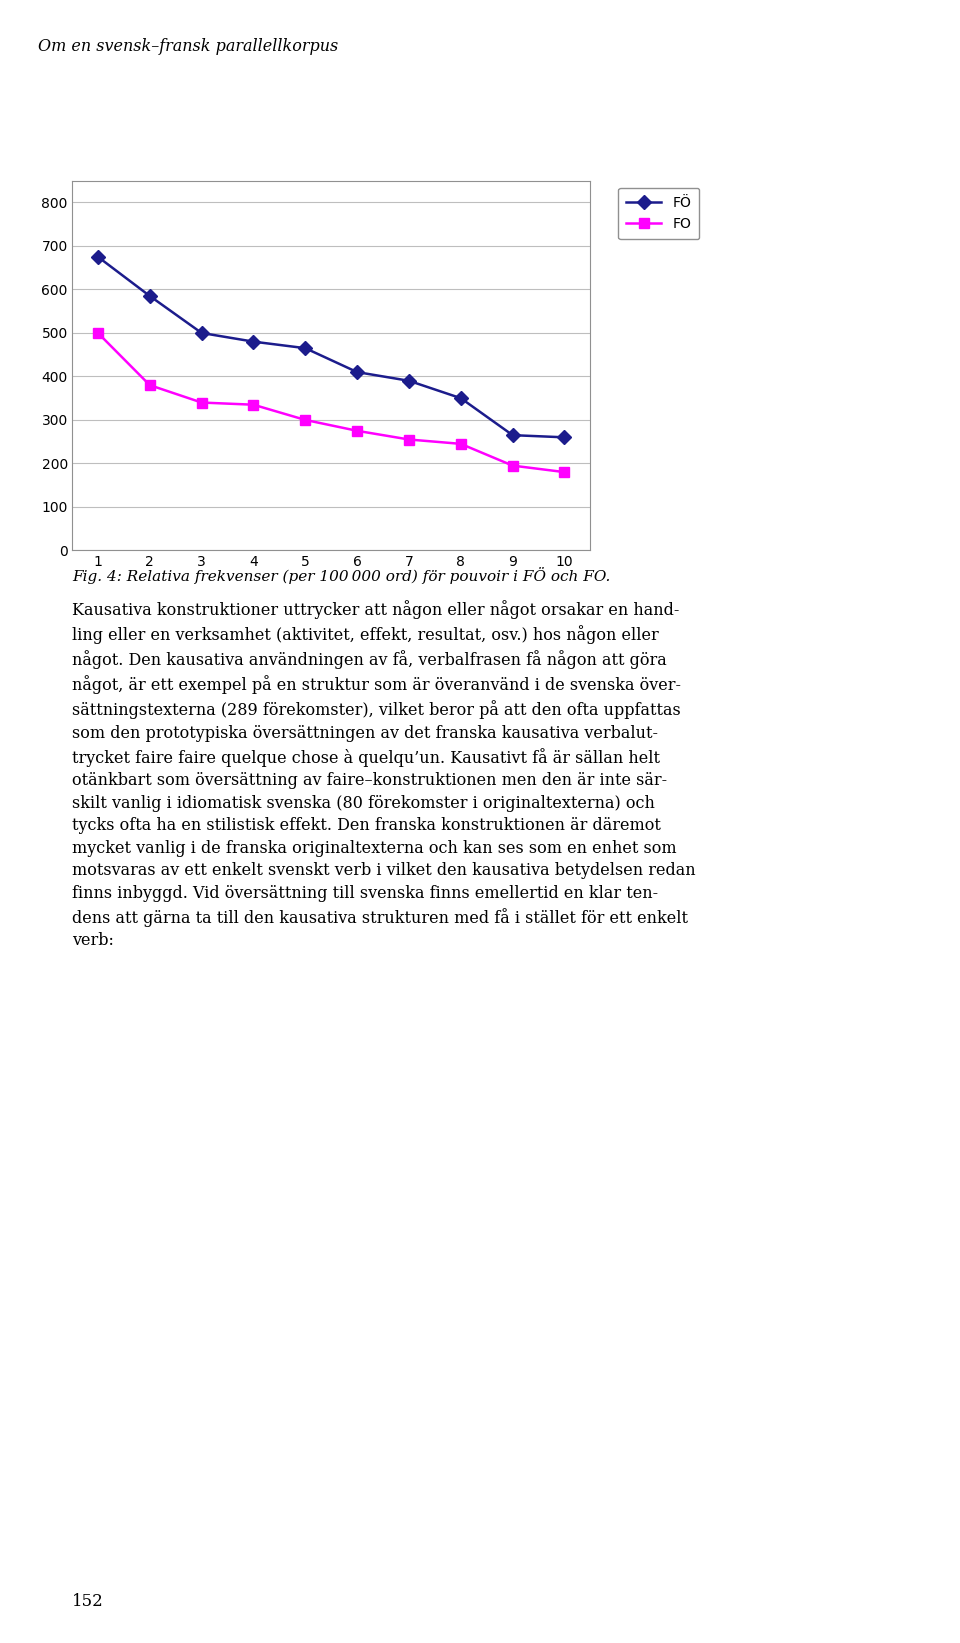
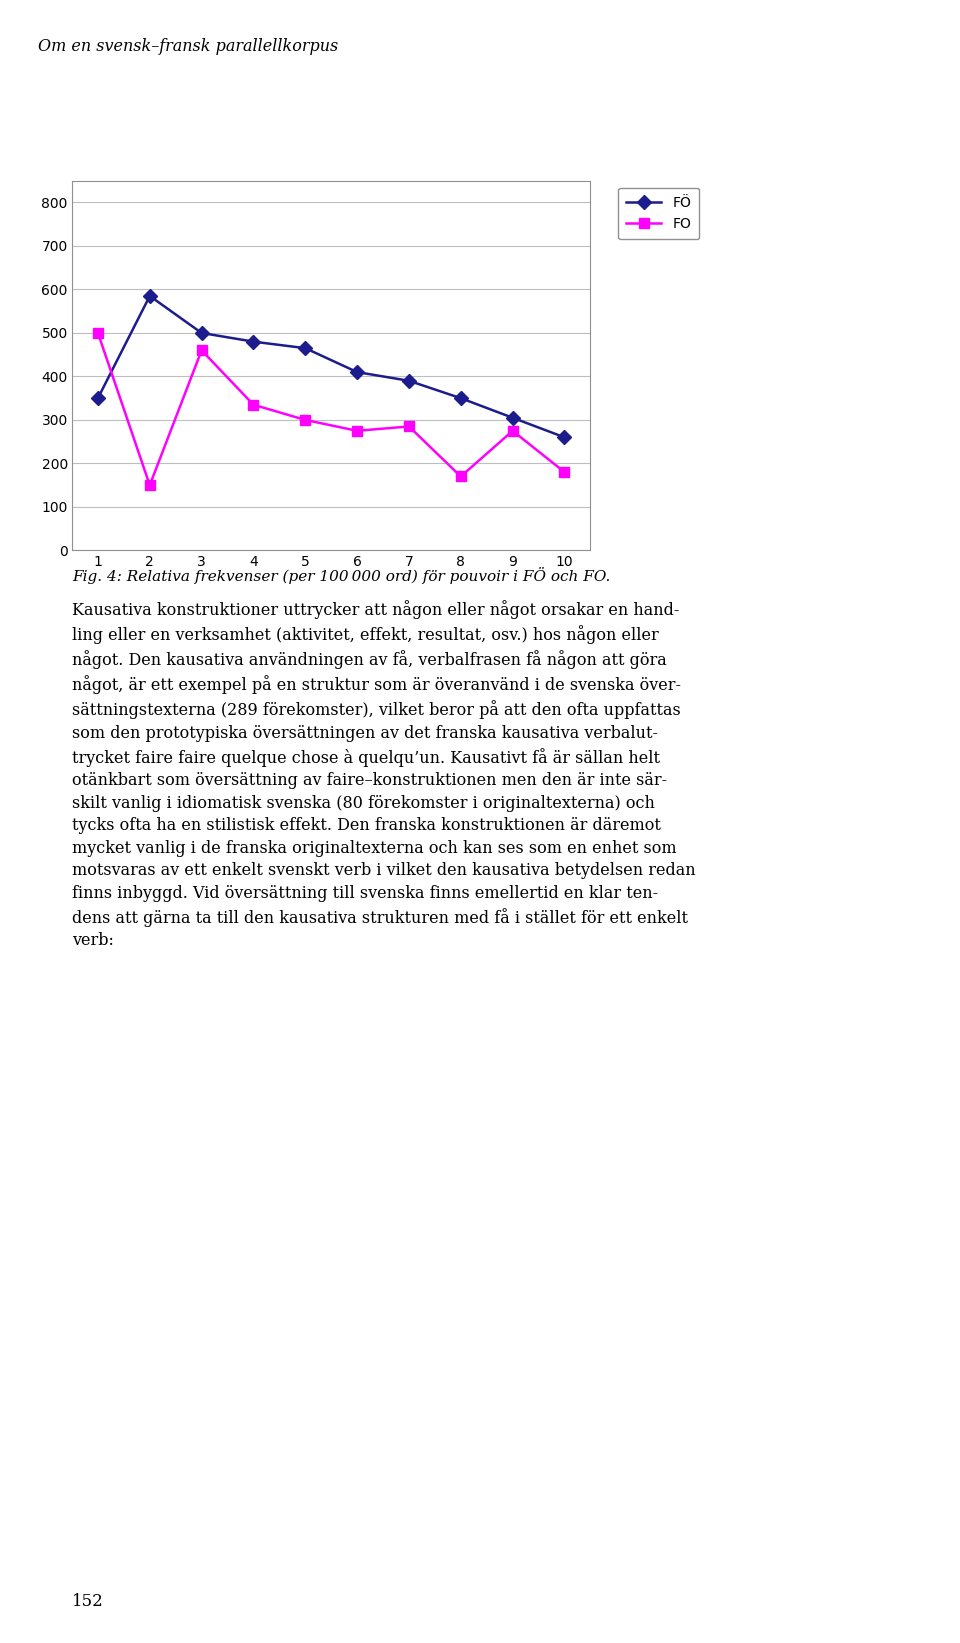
FÖ/1: 675 -> 350
FO/2: 380 -> 150
FO/3: 340 -> 460
FO/7: 255 -> 285
FO/8: 245 -> 170
FO/9: 195 -> 275
FÖ/9: 265 -> 305
